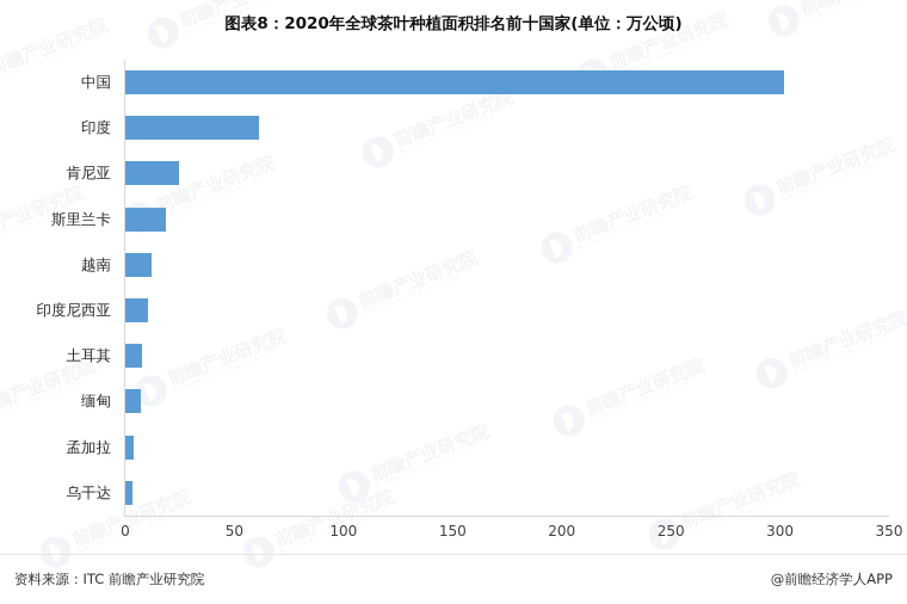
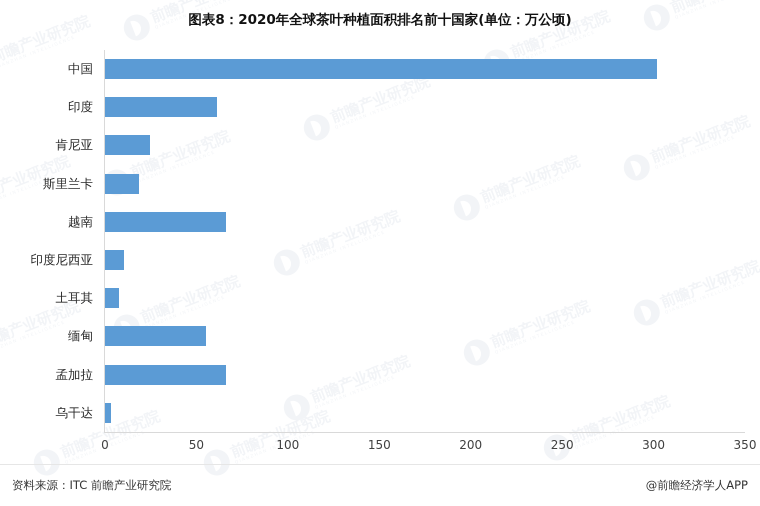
越南: 12 -> 66
缅甸: 7 -> 55
孟加拉: 4 -> 66
